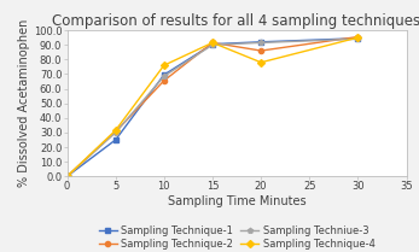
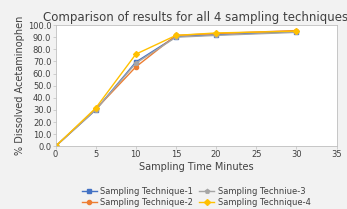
Sampling Technique-1/5: 25 -> 30
Sampling Technique-2/20: 86 -> 93
Sampling Technique-4/20: 78 -> 94
